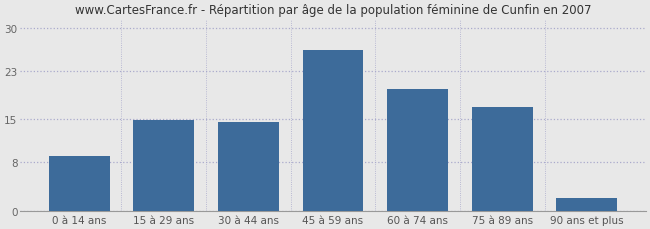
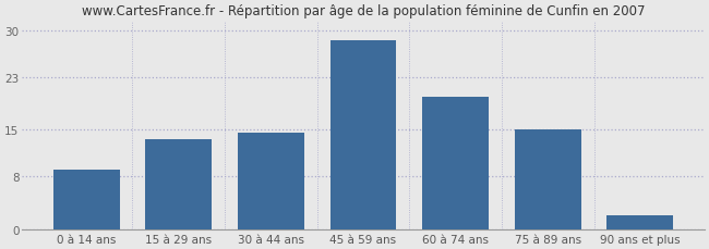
15 à 29 ans: 14.8 -> 13.5
45 à 59 ans: 26.4 -> 28.5
75 à 89 ans: 17.0 -> 15.0
